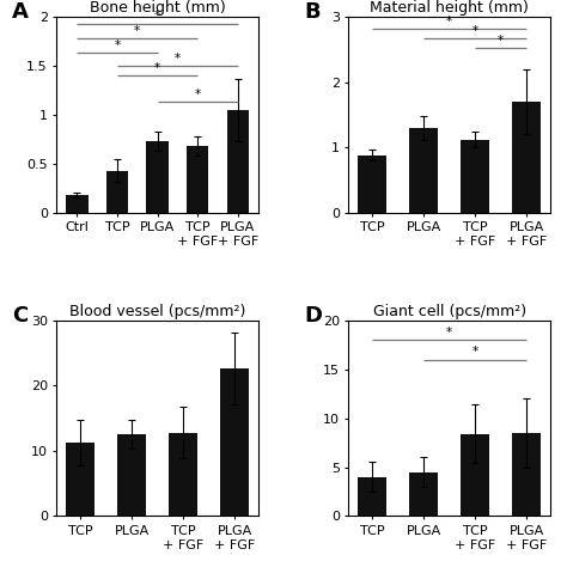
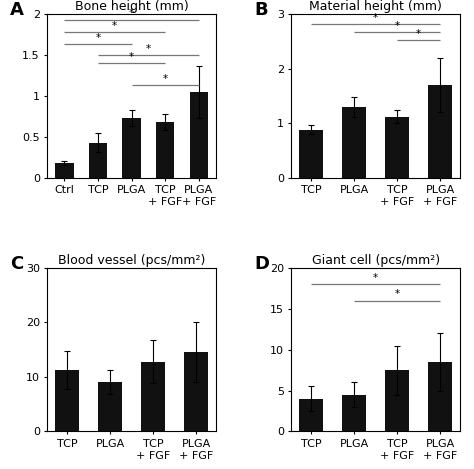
Blood vessel (pcs/mm²)/PLGA: 12.6 -> 9.0
Blood vessel (pcs/mm²)/PLGA + FGF: 22.6 -> 14.5
Giant cell (pcs/mm²)/TCP + FGF: 8.4 -> 7.5
